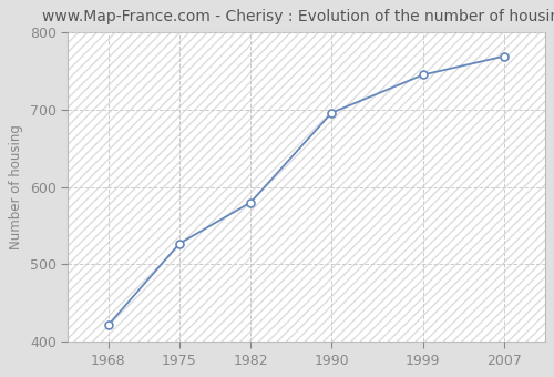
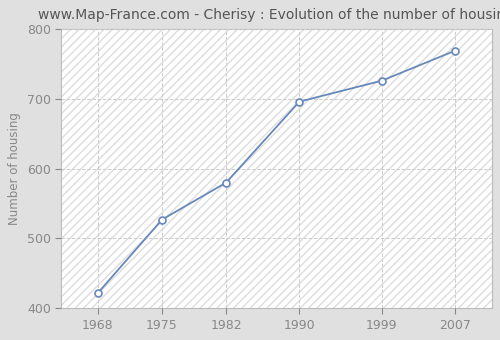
1999: 745 -> 726
